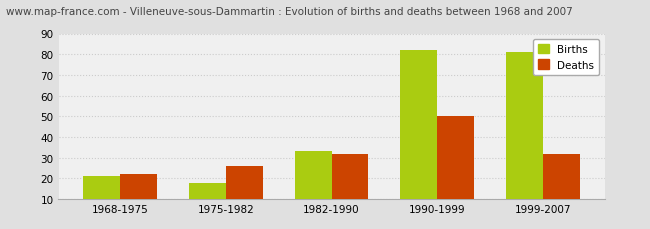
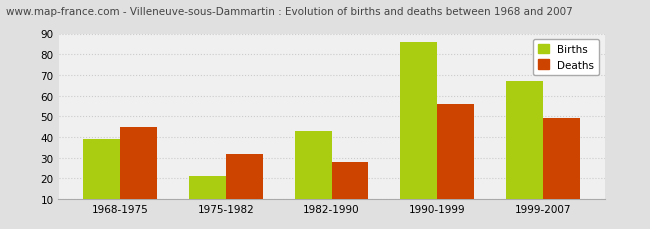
Births/1968-1975: 21 -> 39
Deaths/1968-1975: 22 -> 45
Births/1975-1982: 18 -> 21
Deaths/1975-1982: 26 -> 32
Births/1982-1990: 33 -> 43
Deaths/1982-1990: 32 -> 28
Births/1990-1999: 82 -> 86
Deaths/1990-1999: 50 -> 56
Births/1999-2007: 81 -> 67
Deaths/1999-2007: 32 -> 49
